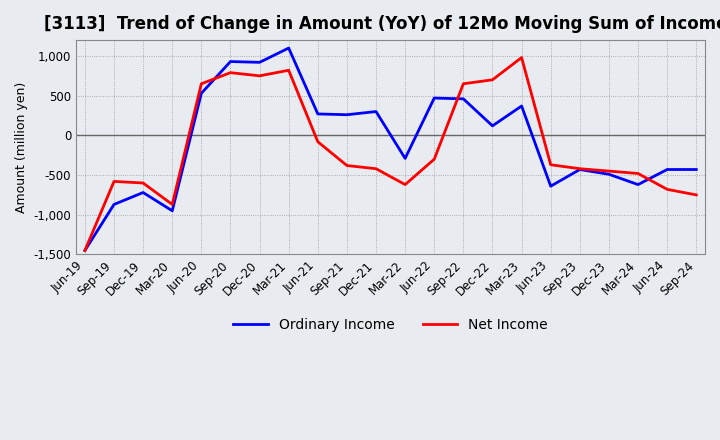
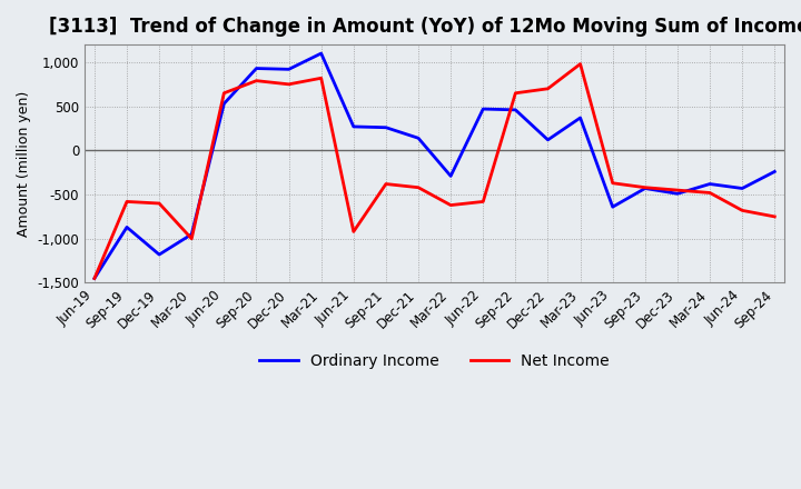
Ordinary Income/Dec-19: -720 -> -1,180
Net Income/Mar-20: -870 -> -1,000
Net Income/Jun-21: -80 -> -920
Ordinary Income/Dec-21: 300 -> 140
Net Income/Jun-22: -300 -> -580
Ordinary Income/Mar-24: -620 -> -380
Ordinary Income/Sep-24: -430 -> -240
